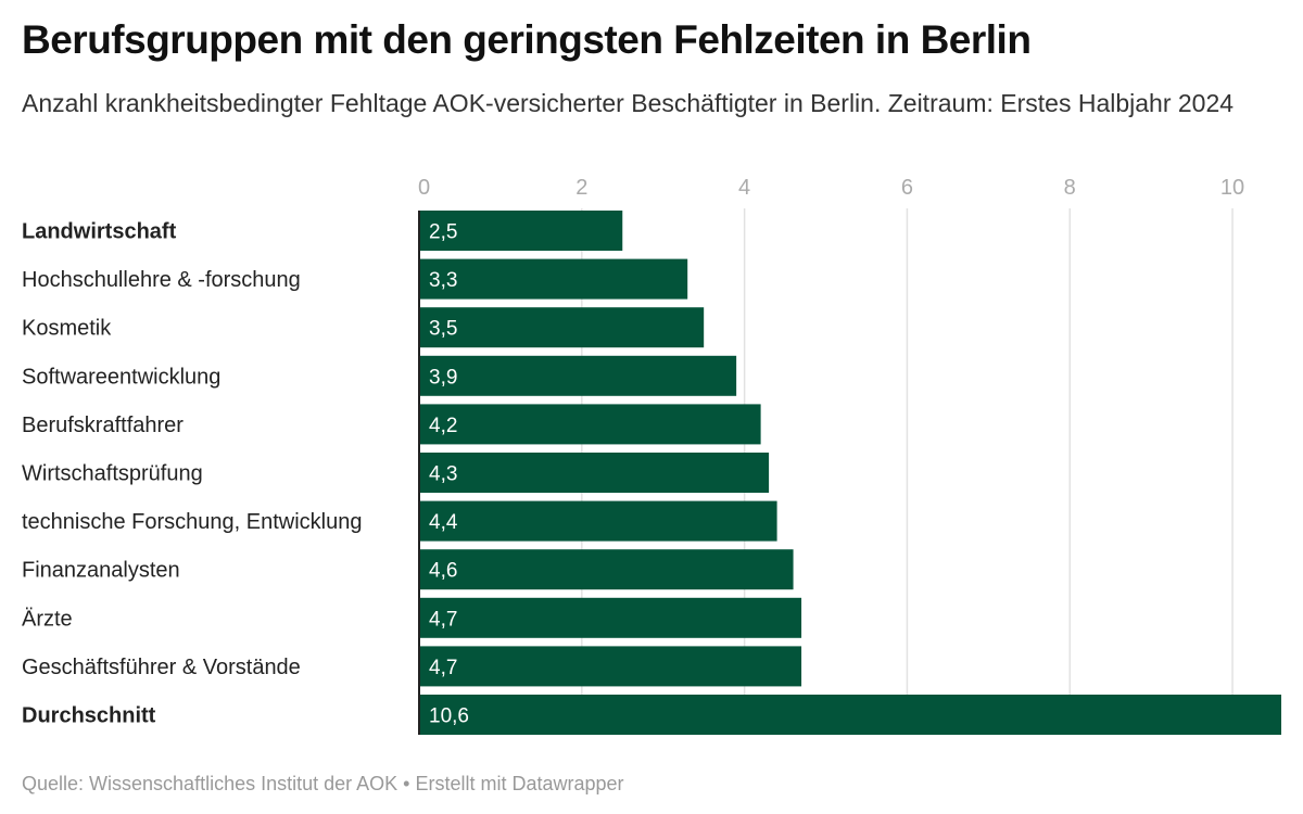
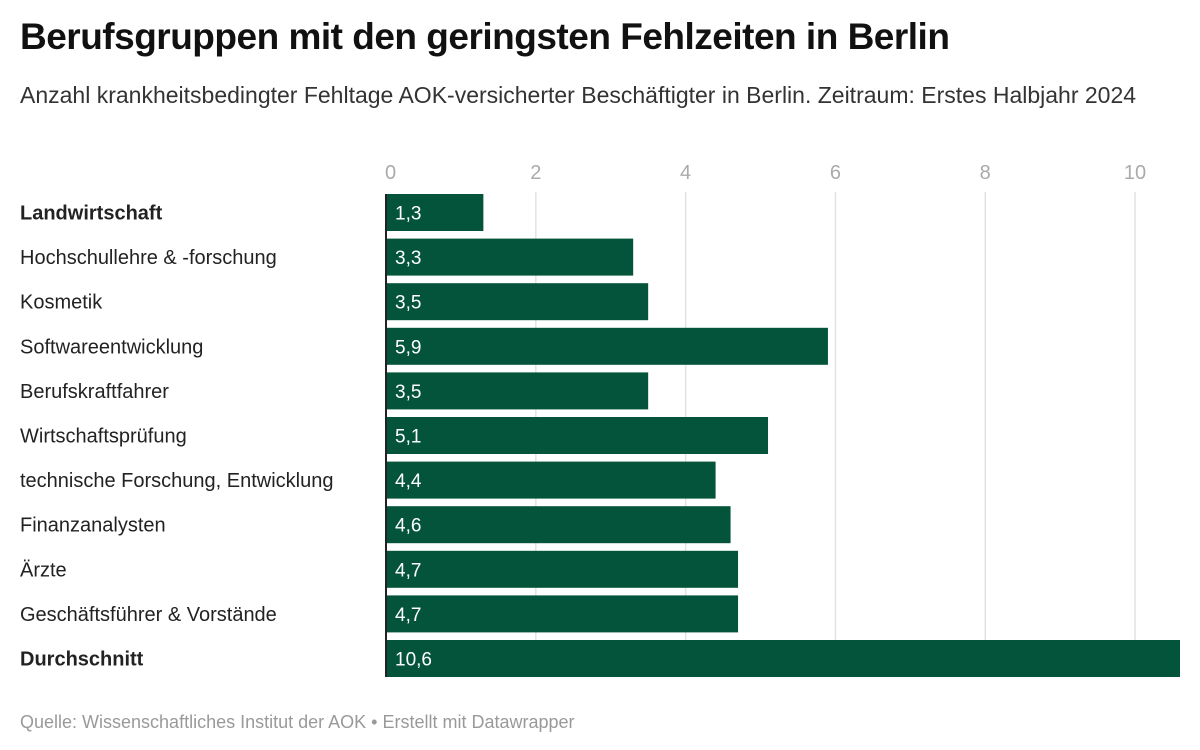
Landwirtschaft: 2,5 -> 1,3
Softwareentwicklung: 3,9 -> 5,9
Berufskraftfahrer: 4,2 -> 3,5
Wirtschaftsprüfung: 4,3 -> 5,1
